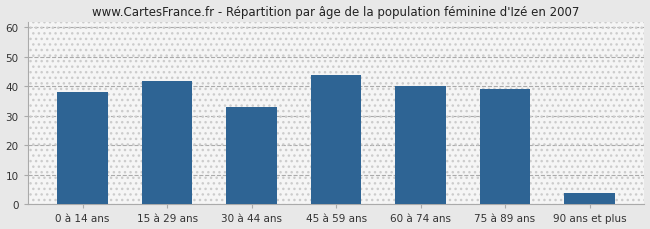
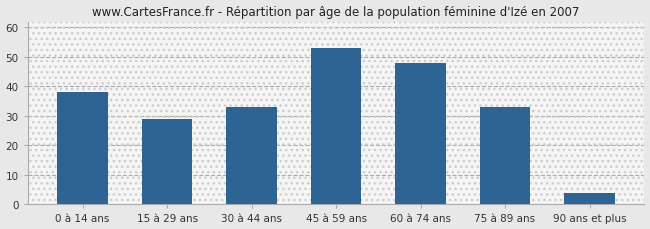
15 à 29 ans: 42 -> 29
45 à 59 ans: 44 -> 53
60 à 74 ans: 40 -> 48
75 à 89 ans: 39 -> 33
